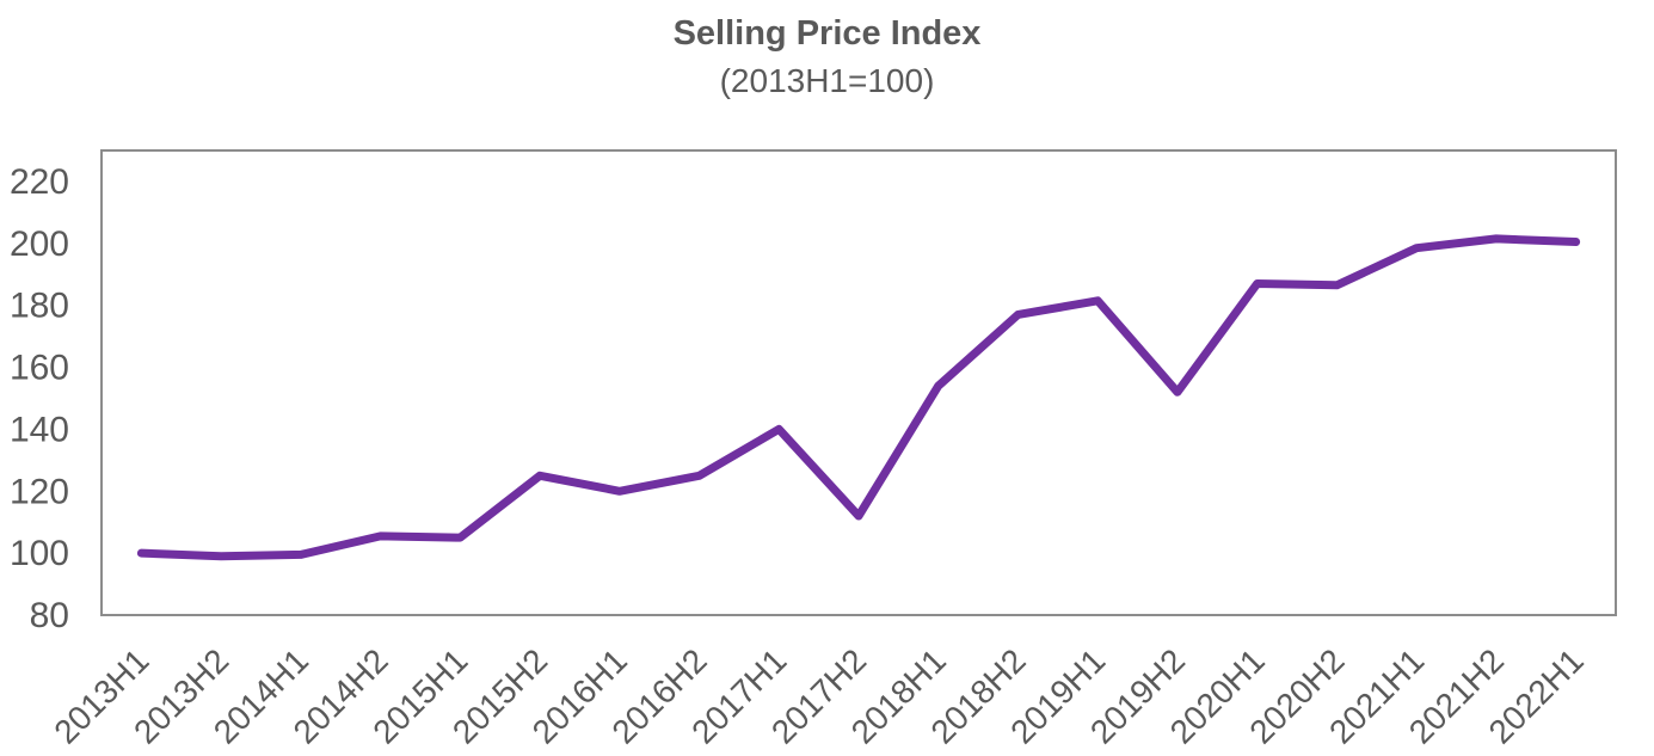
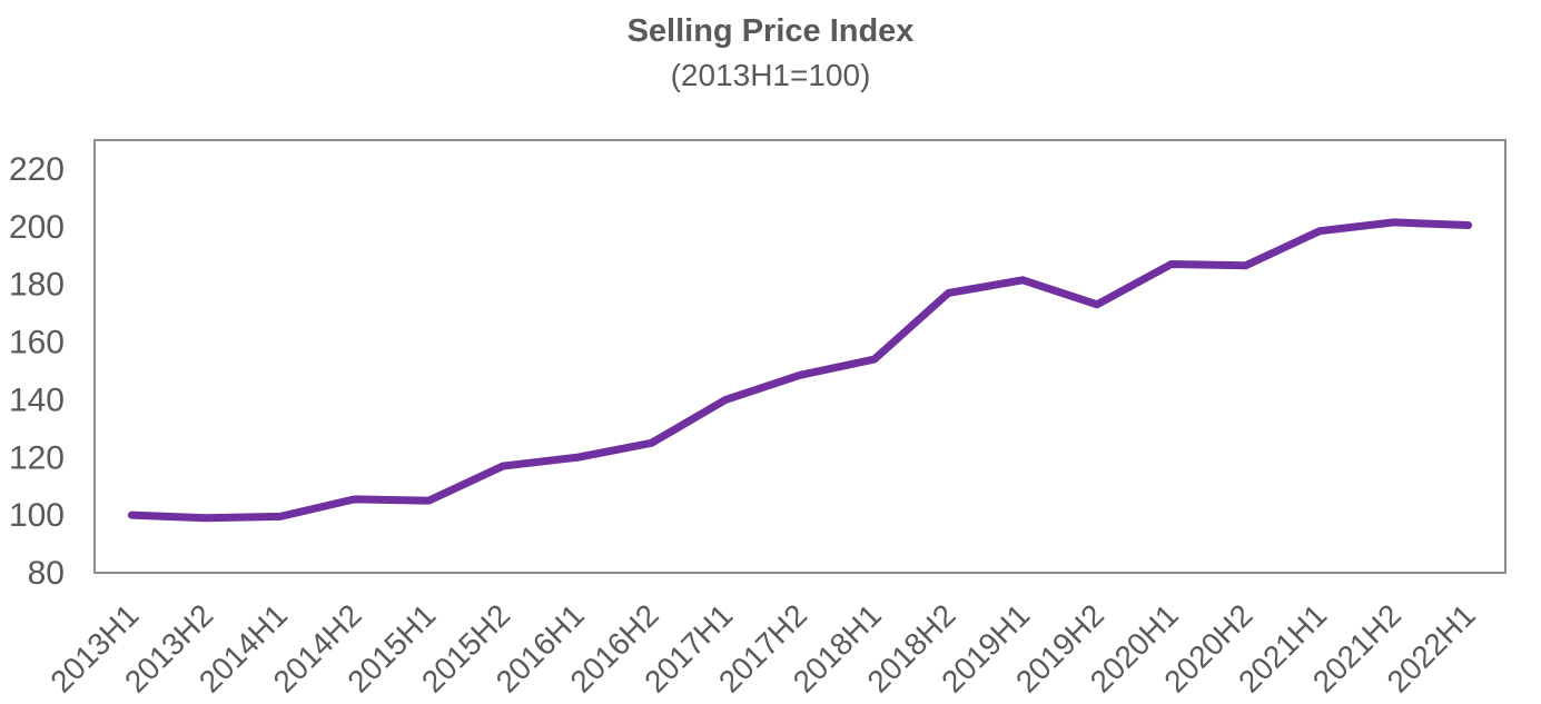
2015H2: 125 -> 117
2017H2: 112 -> 148
2019H2: 152 -> 173
